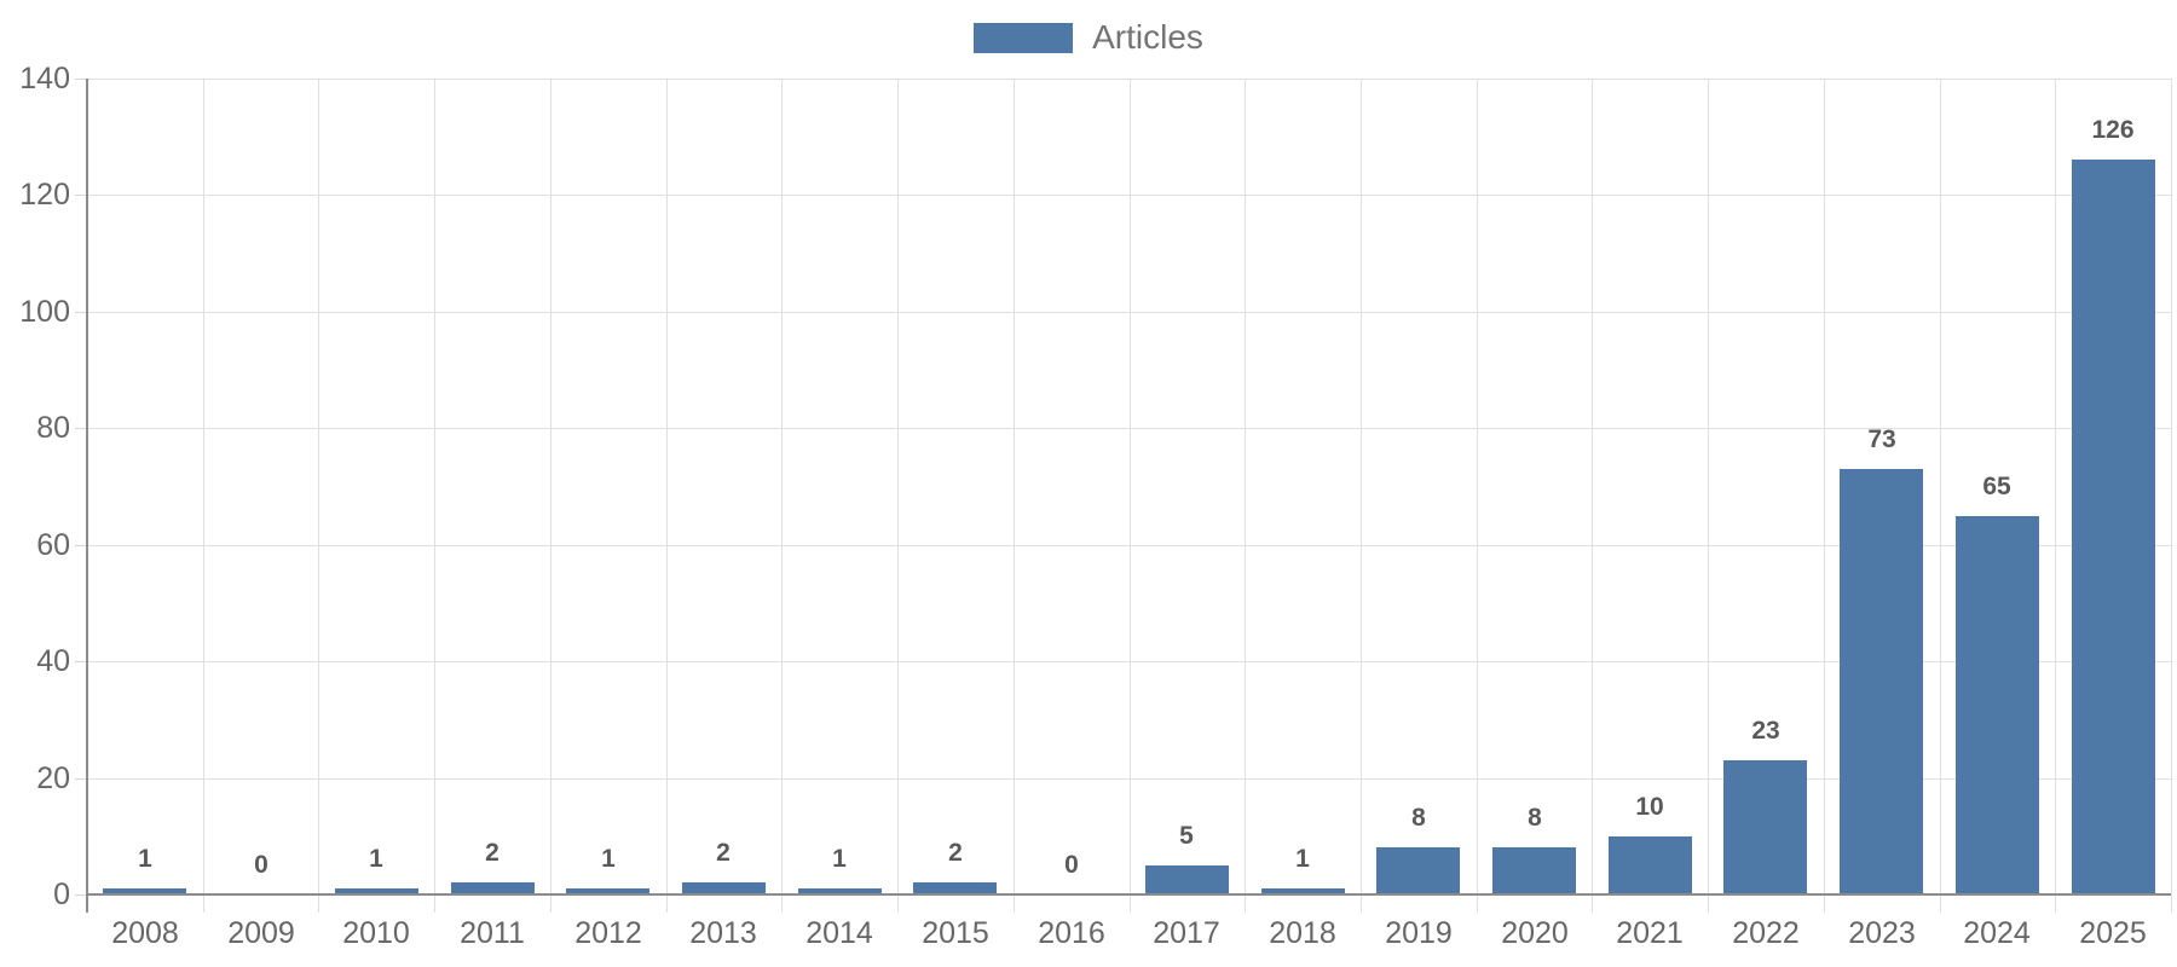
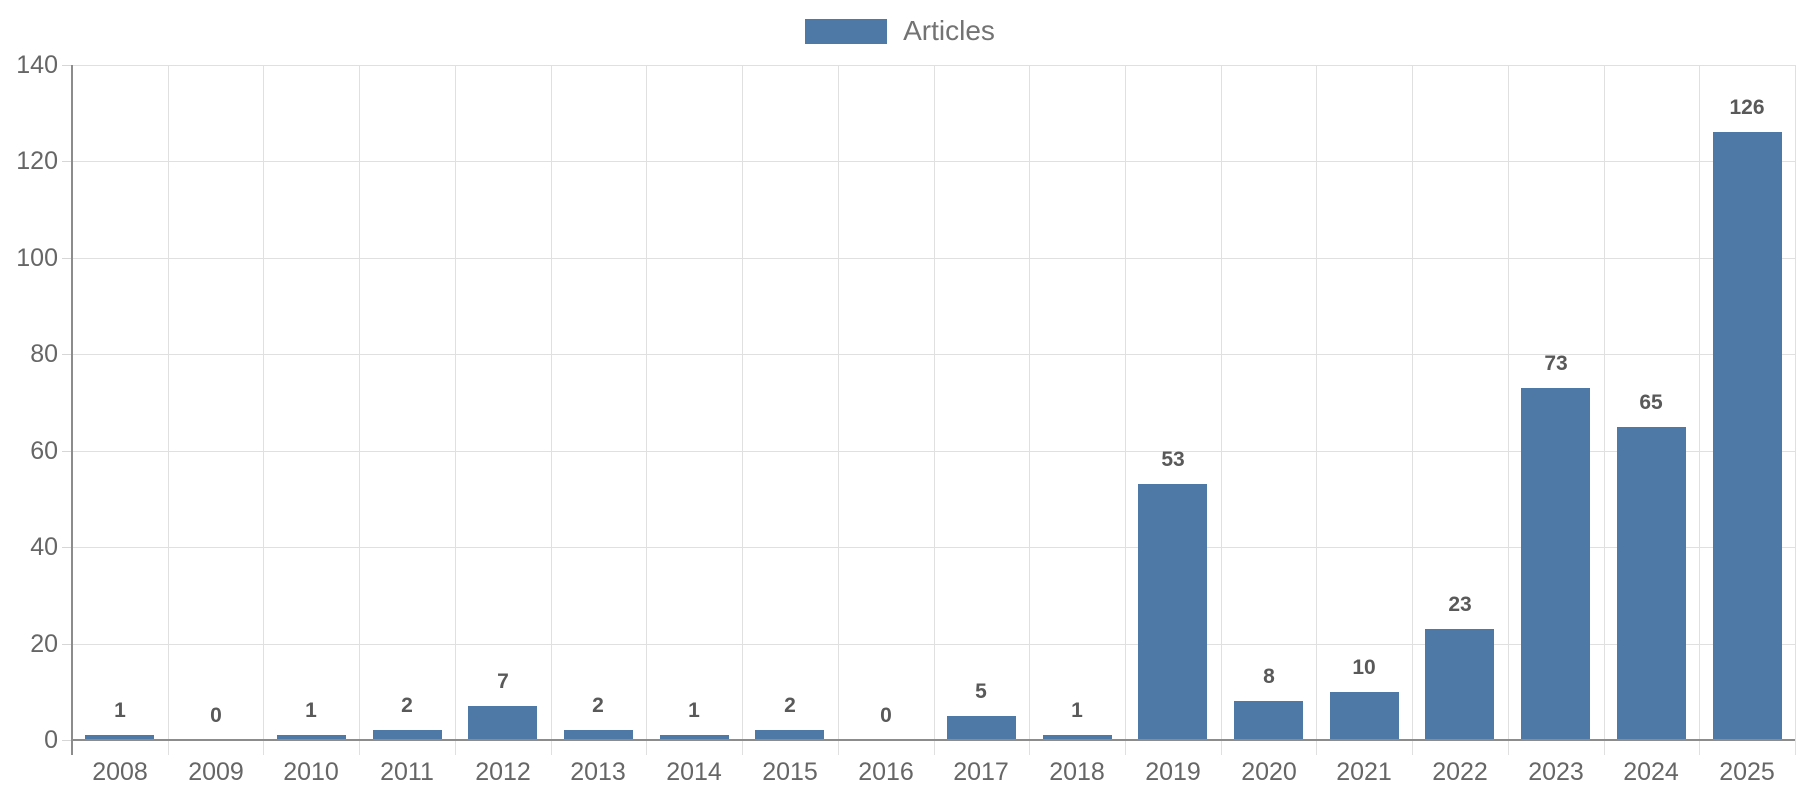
2012: 1 -> 7
2019: 8 -> 53
